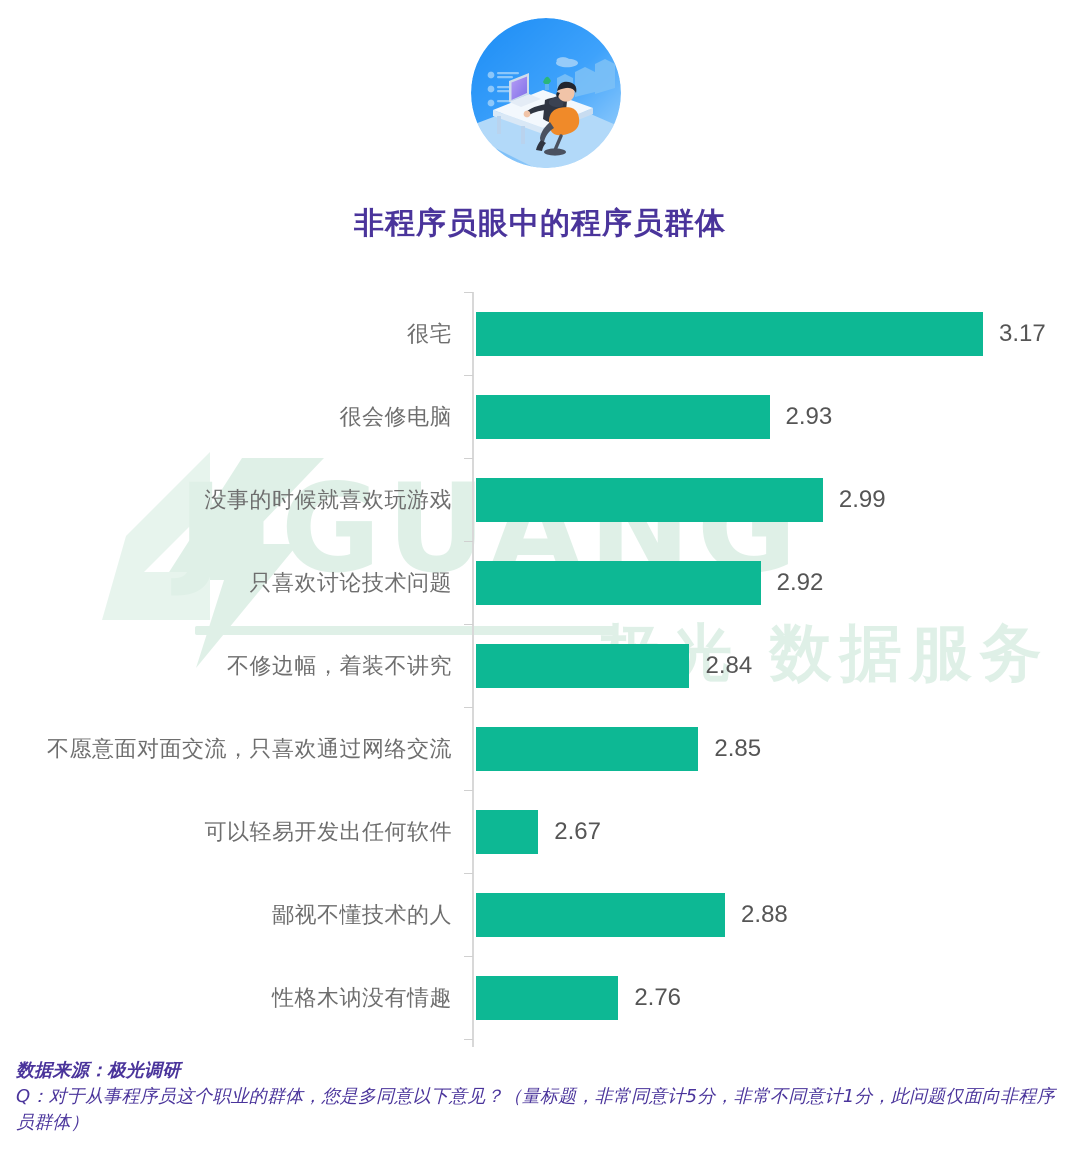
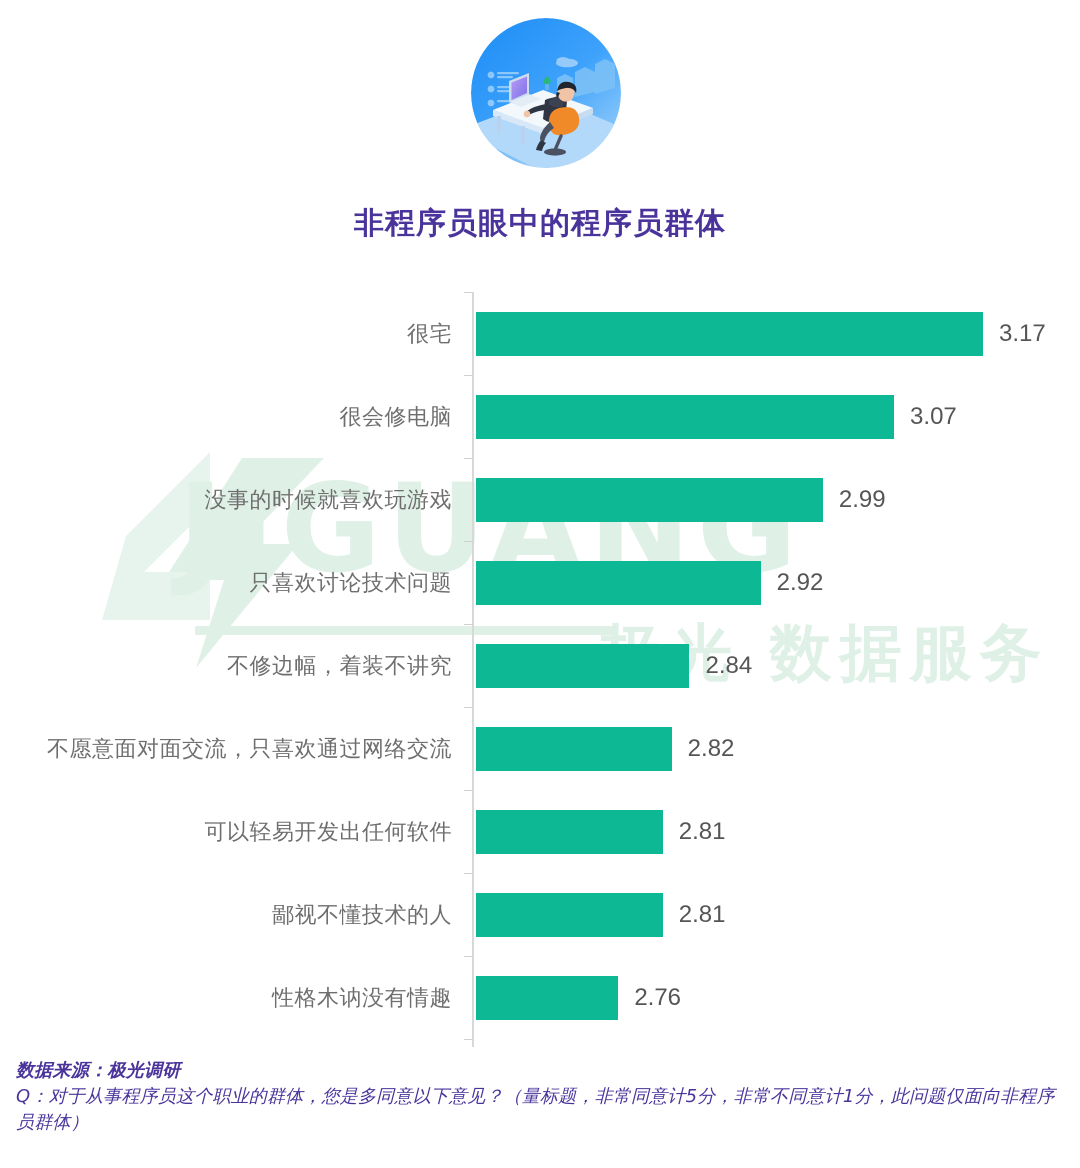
很会修电脑: 2.93 -> 3.07
不愿意面对面交流，只喜欢通过网络交流: 2.85 -> 2.82
可以轻易开发出任何软件: 2.67 -> 2.81
鄙视不懂技术的人: 2.88 -> 2.81
